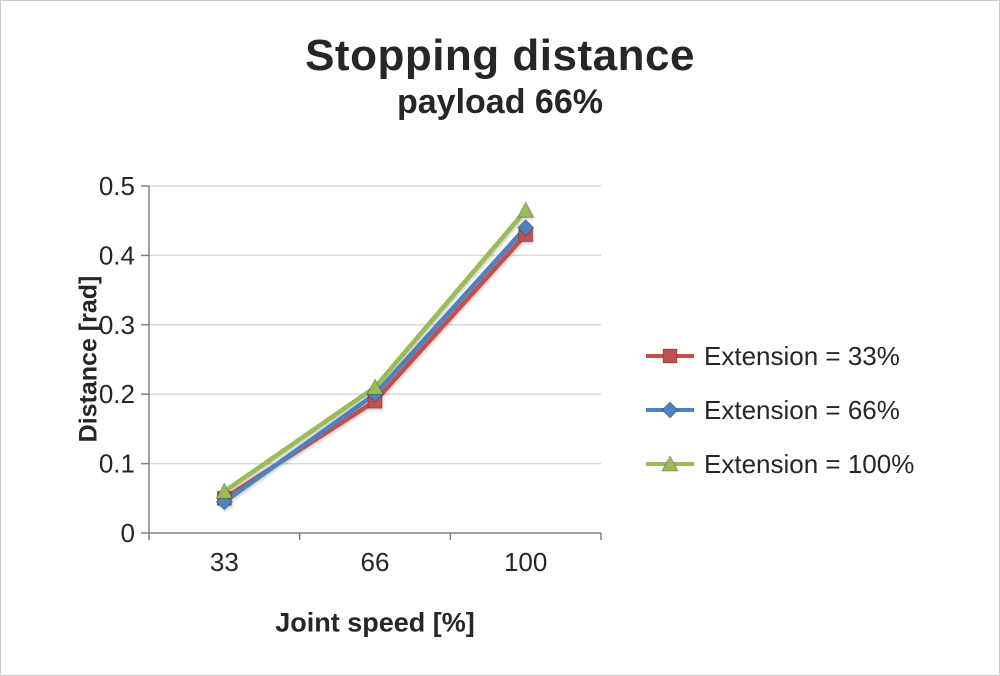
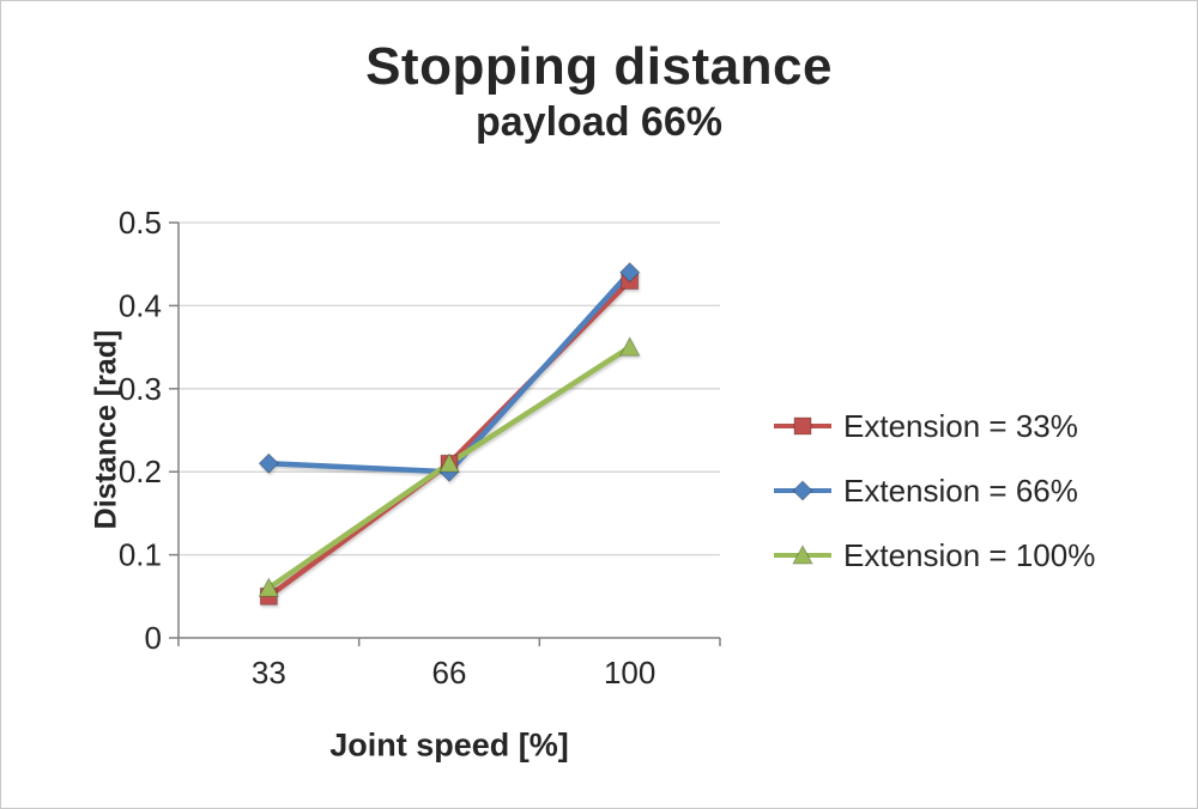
Extension = 66%/33: 0.04 -> 0.21
Extension = 33%/66: 0.19 -> 0.21
Extension = 100%/100: 0.47 -> 0.35
